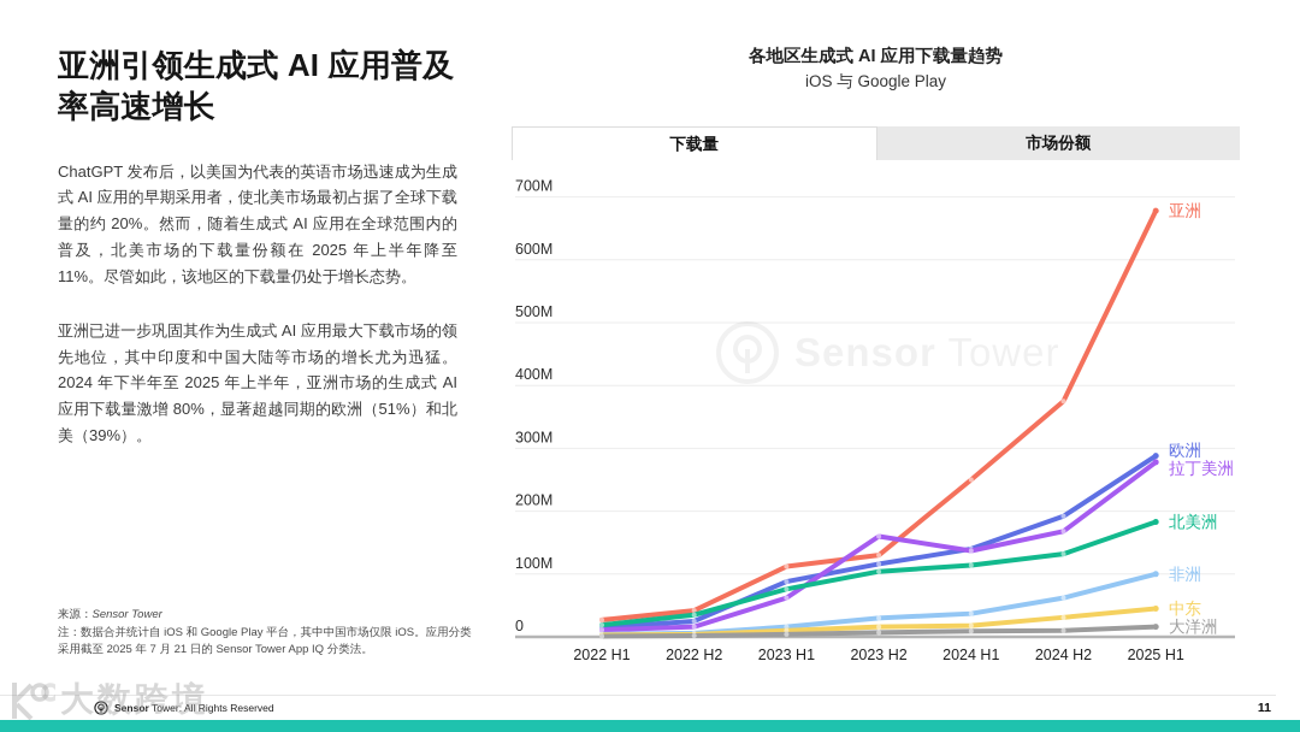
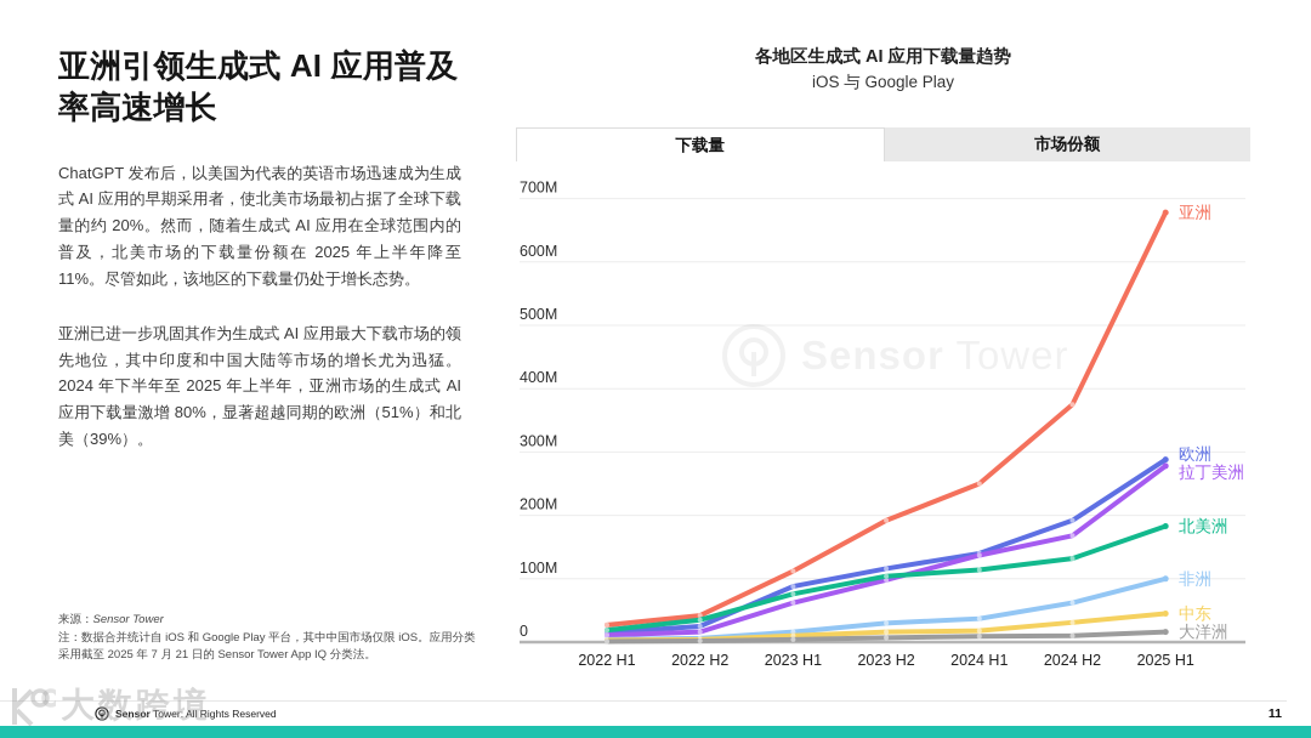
亚洲/2023 H2: 130M -> 190M
拉丁美洲/2023 H2: 160M -> 100M
